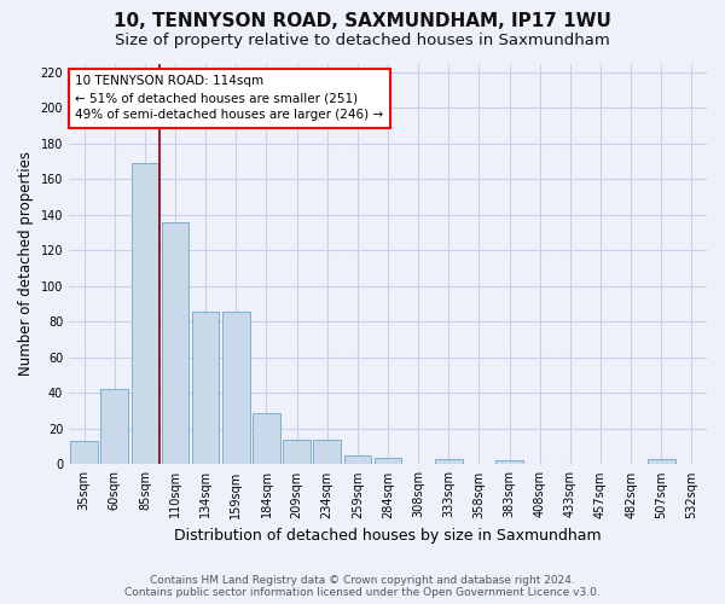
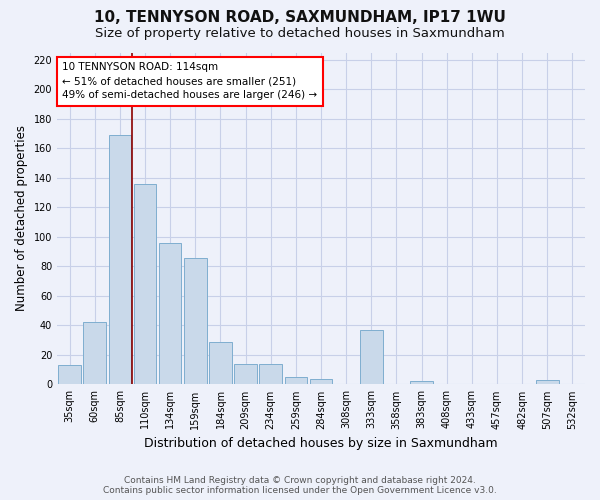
134sqm: 86 -> 96
333sqm: 3 -> 37
